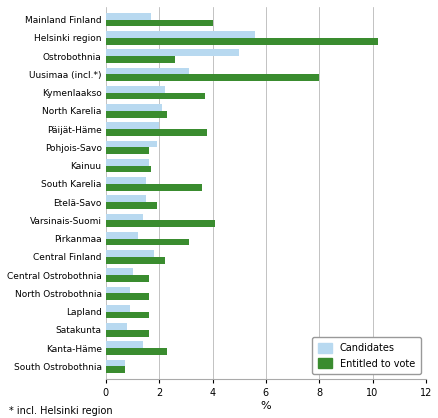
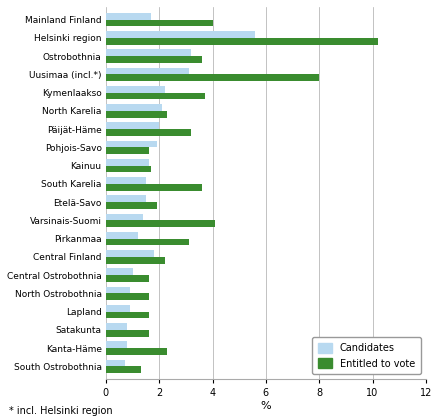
Candidates/Ostrobothnia: 5.0 -> 3.2
Entitled to vote/Ostrobothnia: 2.6 -> 3.6
Entitled to vote/Päijät-Häme: 3.8 -> 3.2
Candidates/Kanta-Häme: 1.4 -> 0.8
Entitled to vote/South Ostrobothnia: 0.7 -> 1.3
